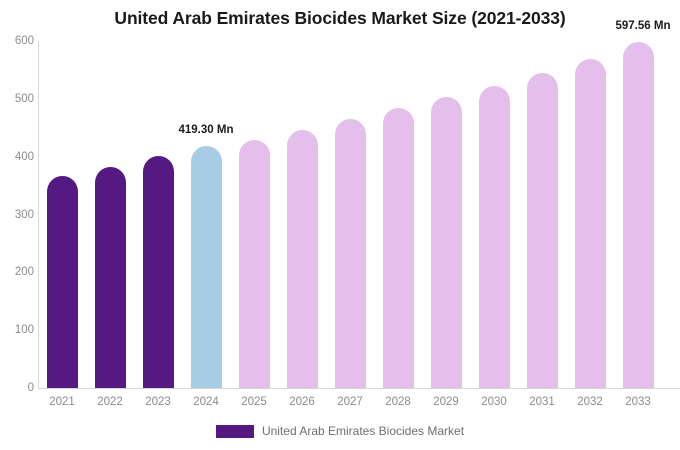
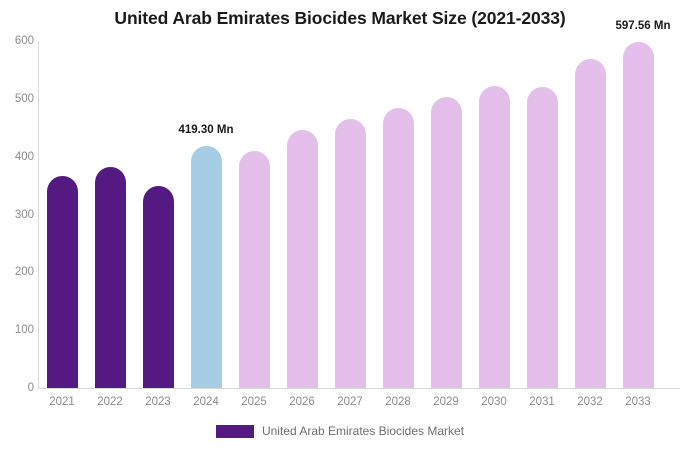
2023: 400 -> 350
2025: 430 -> 410
2031: 540 -> 520
